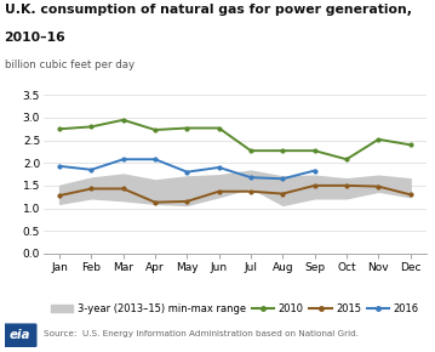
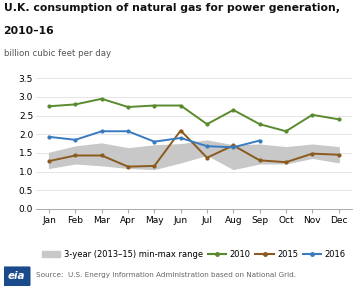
2015/Jun: 1.37 -> 2.10
2010/Aug: 2.27 -> 2.65
2015/Aug: 1.32 -> 1.70
2015/Sep: 1.50 -> 1.30
2015/Oct: 1.50 -> 1.25
2015/Dec: 1.30 -> 1.45
